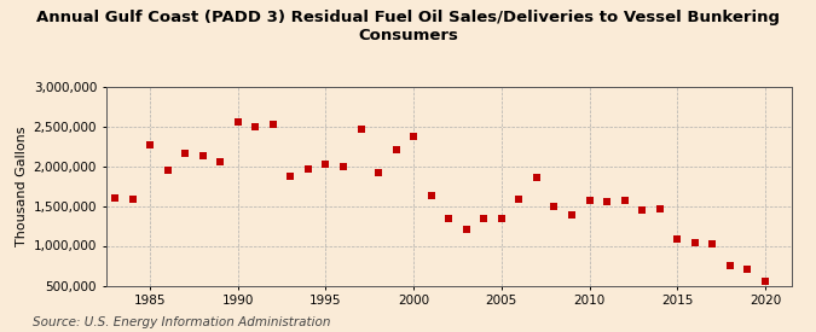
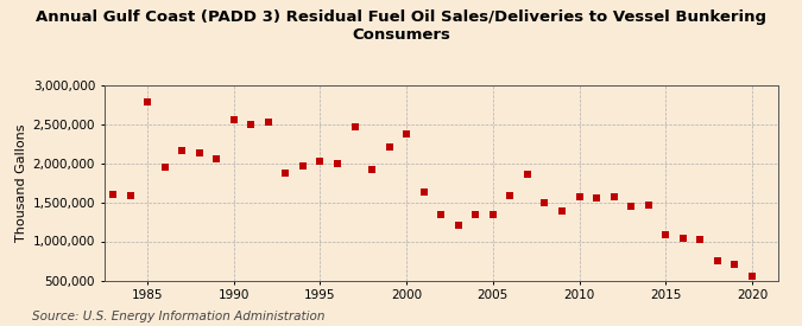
1985: 2,260,000 -> 2,780,000
